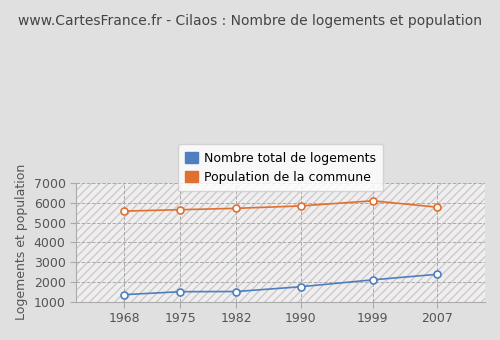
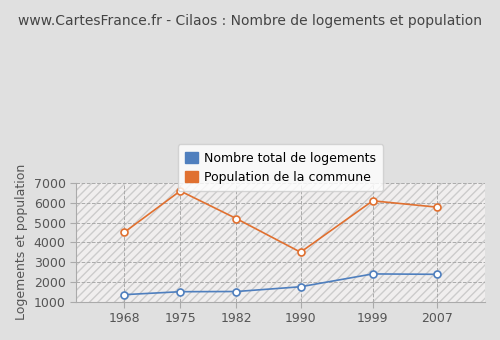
Population de la commune/1968: 5600 -> 4500
Population de la commune/1975: 5600 -> 6600
Population de la commune/1982: 5700 -> 5200
Population de la commune/1990: 5800 -> 3500
Nombre total de logements/1999: 2100 -> 2400
